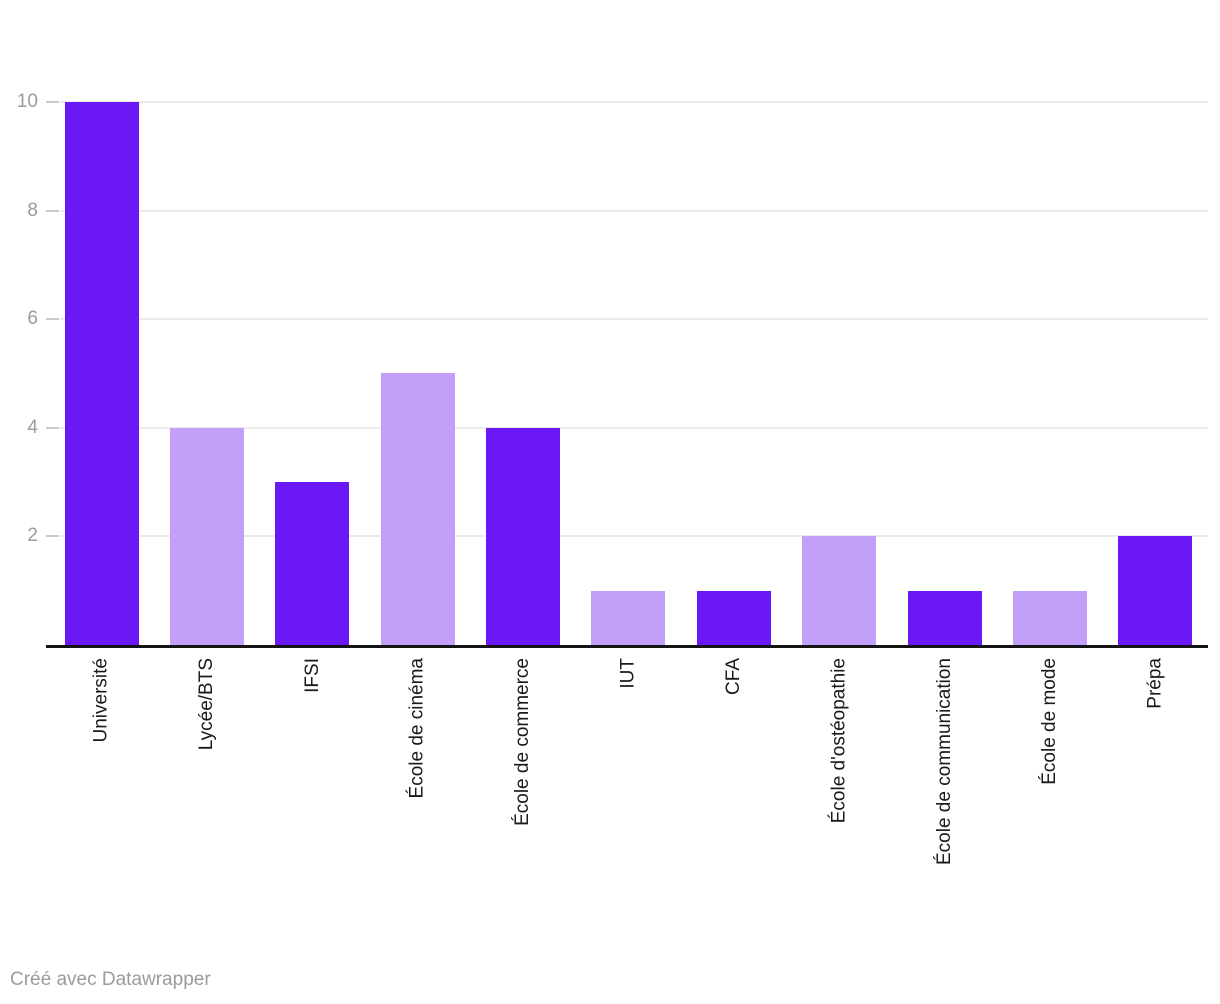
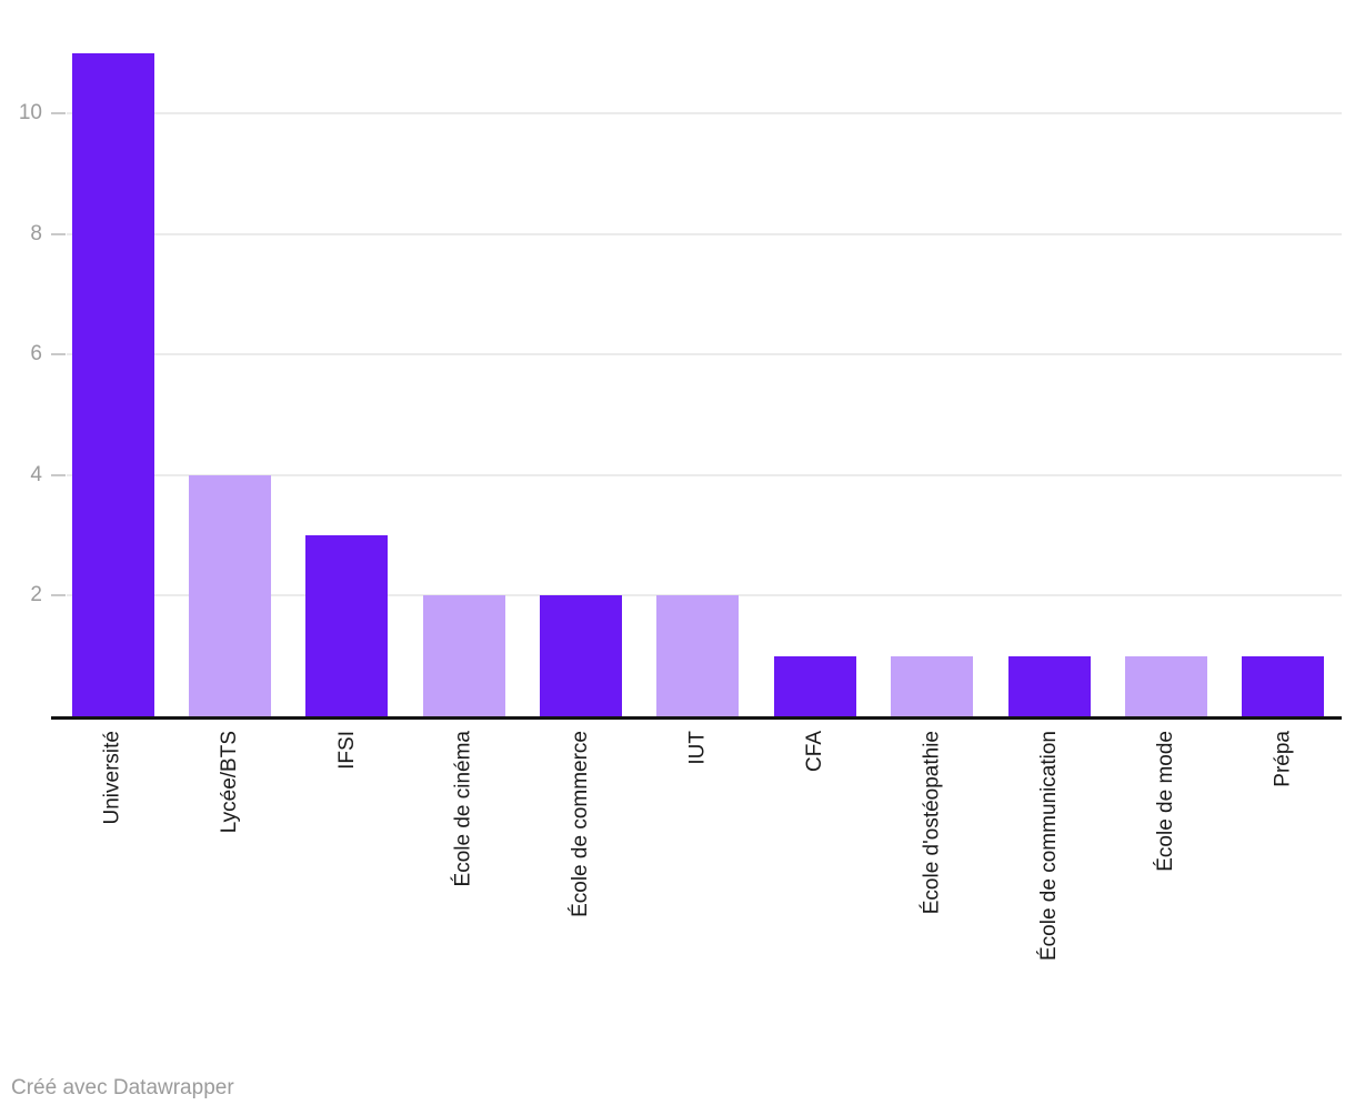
Université: 10 -> 11
École de cinéma: 5 -> 2
École de commerce: 4 -> 2
IUT: 1 -> 2
École d'ostéopathie: 2 -> 1
Prépa: 2 -> 1
